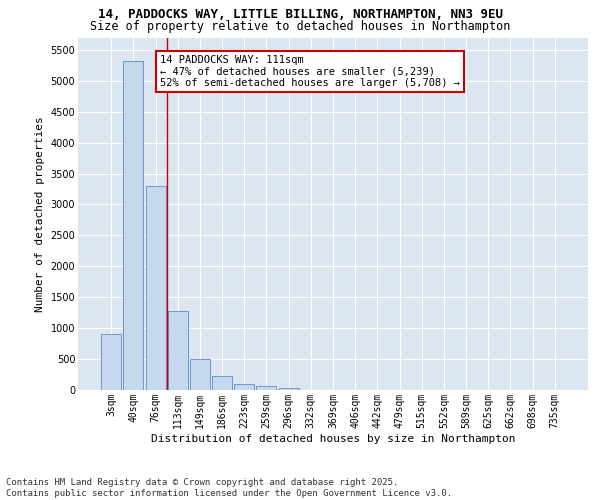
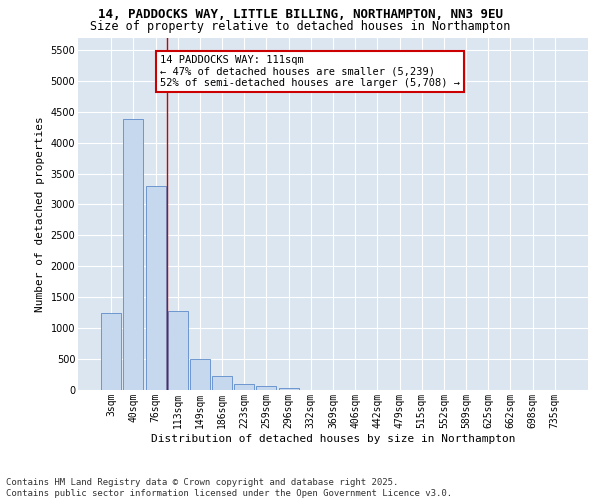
3sqm: 900 -> 1250
40sqm: 5320 -> 4380
